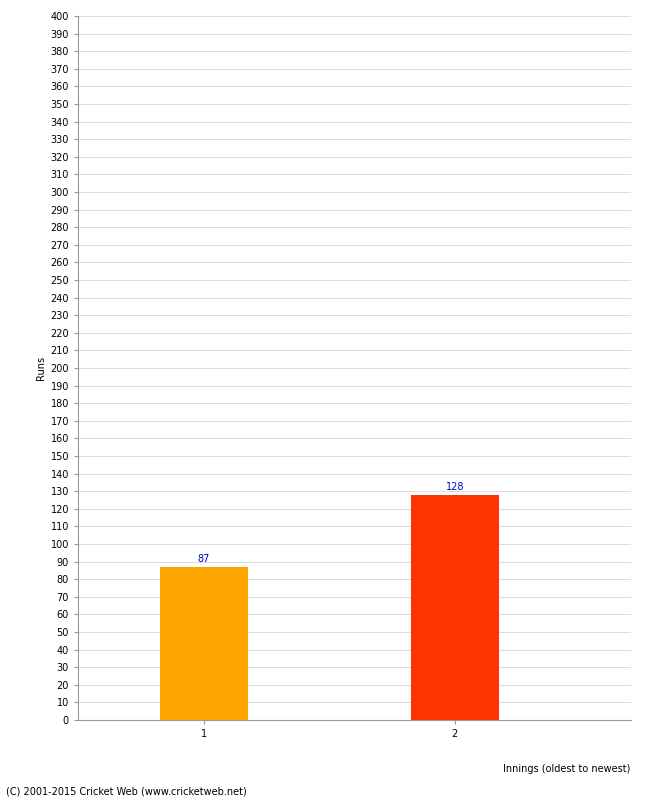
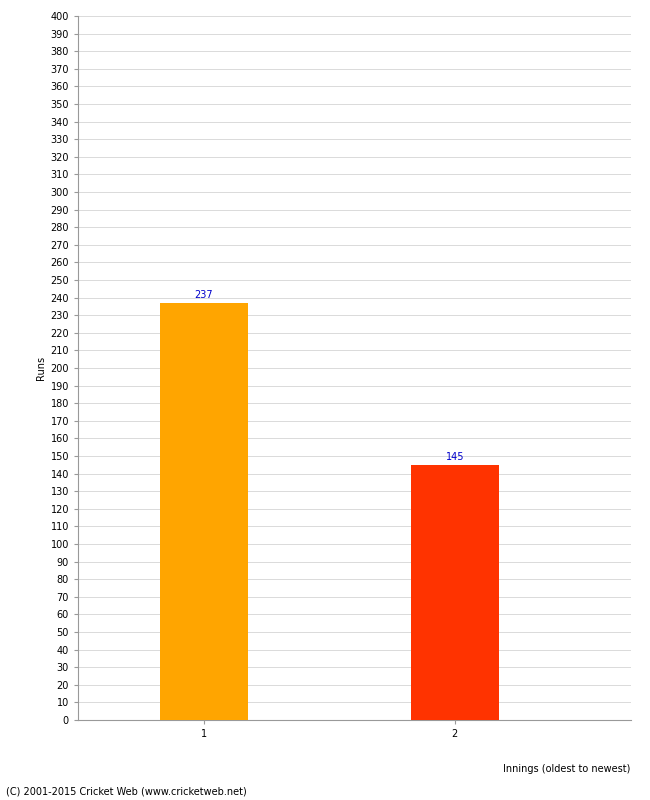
1: 87 -> 237
2: 128 -> 145
